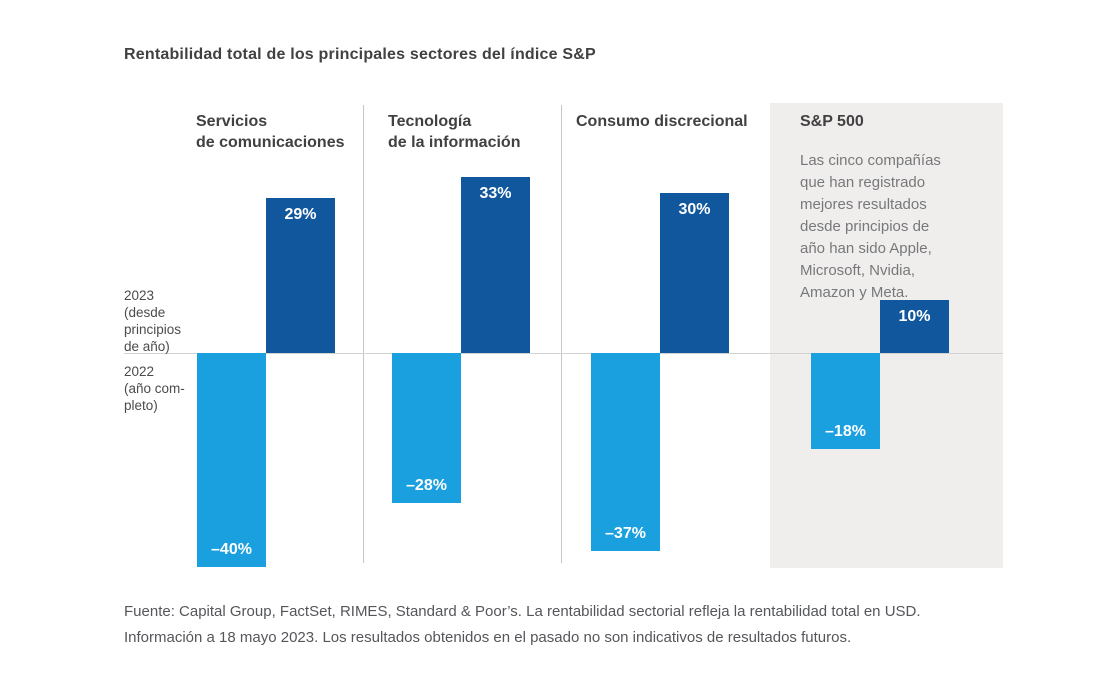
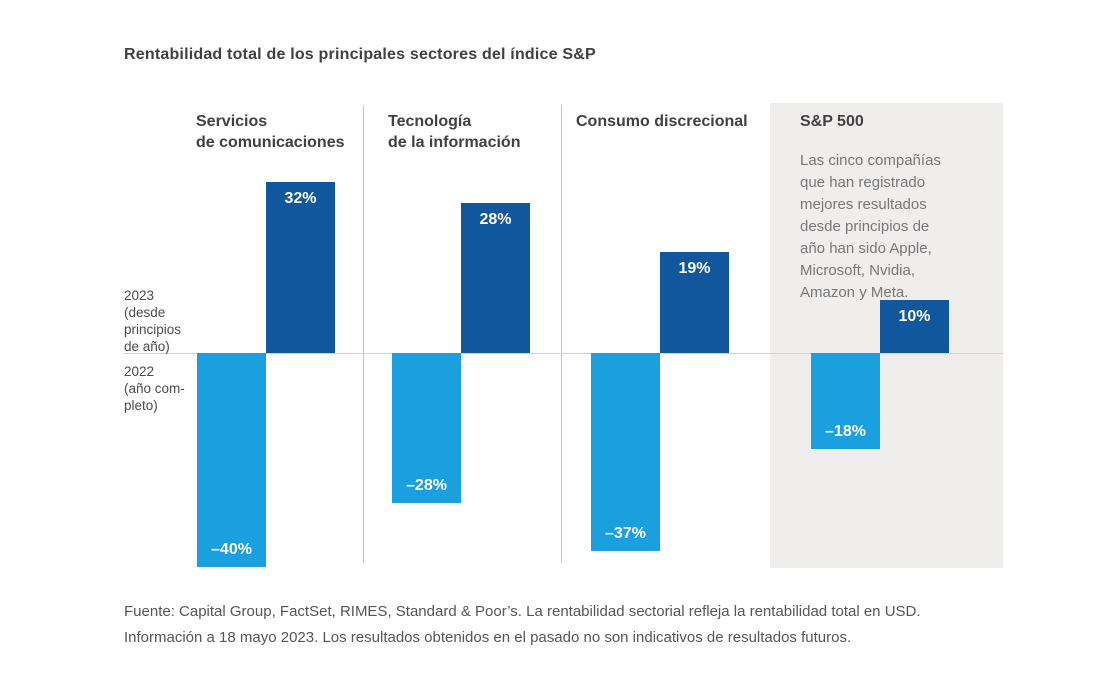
2023 (desde principios de año)/Servicios de comunicaciones: 29% -> 32%
2023 (desde principios de año)/Tecnología de la información: 33% -> 28%
2023 (desde principios de año)/Consumo discrecional: 30% -> 19%
